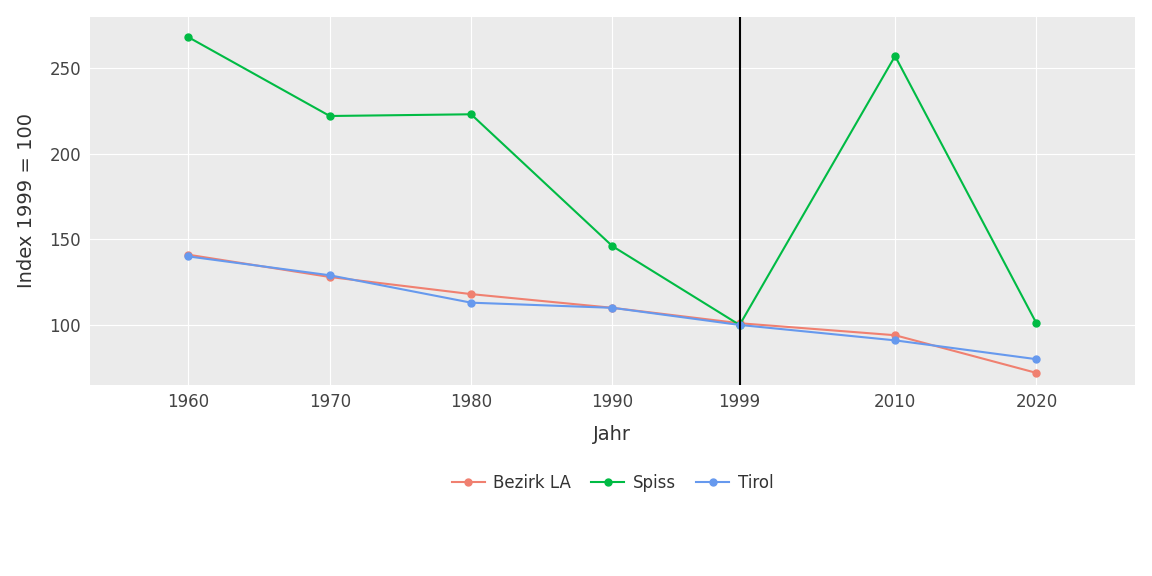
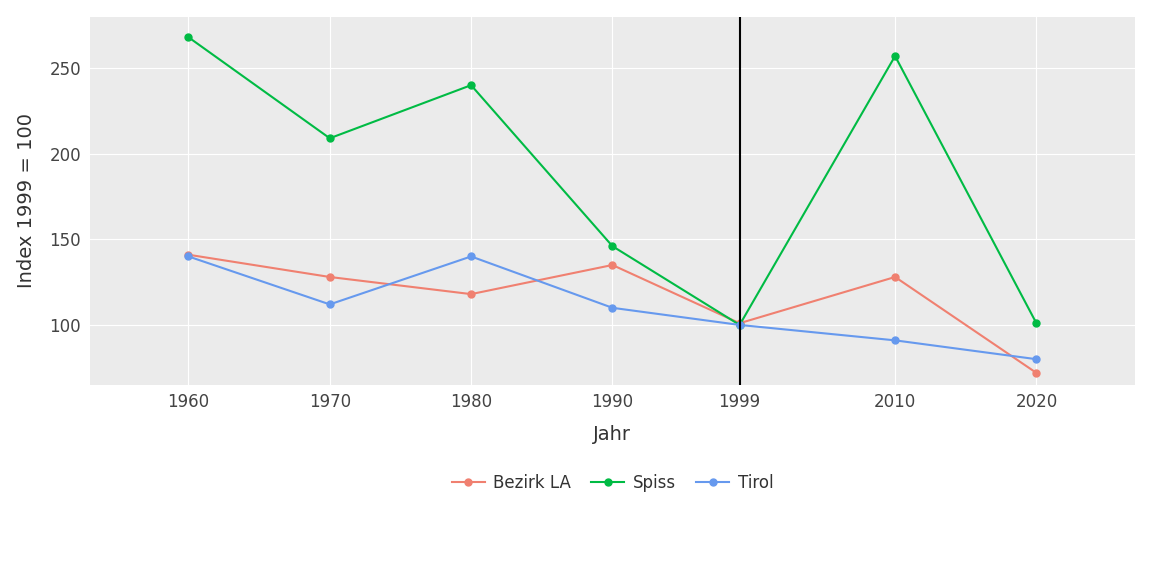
Spiss/1970: 222 -> 209
Tirol/1970: 129 -> 112
Spiss/1980: 223 -> 240
Tirol/1980: 113 -> 140
Bezirk LA/1990: 110 -> 135
Bezirk LA/2010: 94 -> 128
